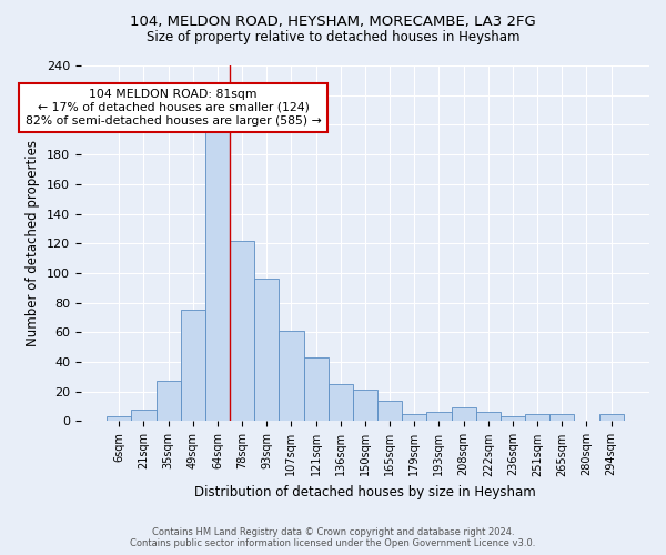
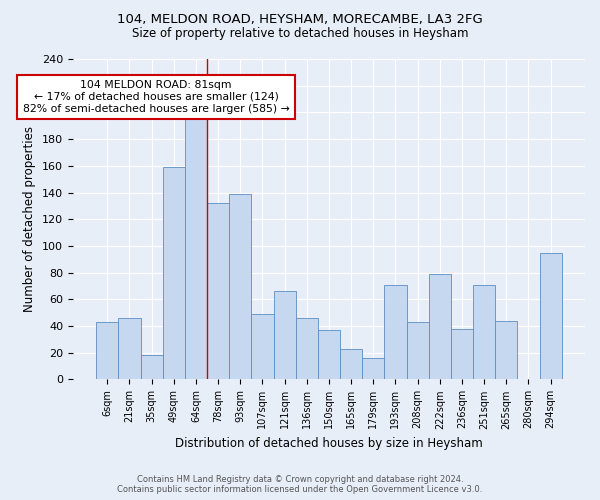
6sqm: 3 -> 43
21sqm: 8 -> 46
35sqm: 27 -> 18
49sqm: 75 -> 159
78sqm: 122 -> 132
93sqm: 96 -> 139
107sqm: 61 -> 49
121sqm: 43 -> 66
136sqm: 25 -> 46
150sqm: 21 -> 37
165sqm: 14 -> 23
179sqm: 5 -> 16
193sqm: 6 -> 71
208sqm: 9 -> 43
222sqm: 6 -> 79
236sqm: 3 -> 38
251sqm: 5 -> 71
265sqm: 5 -> 44
294sqm: 5 -> 95
